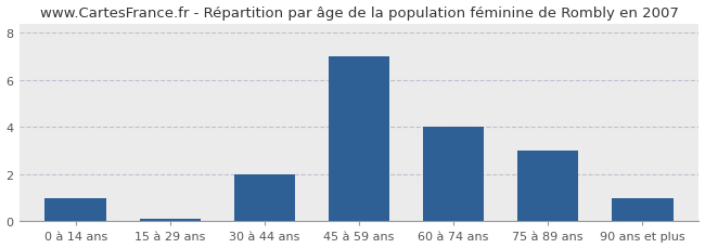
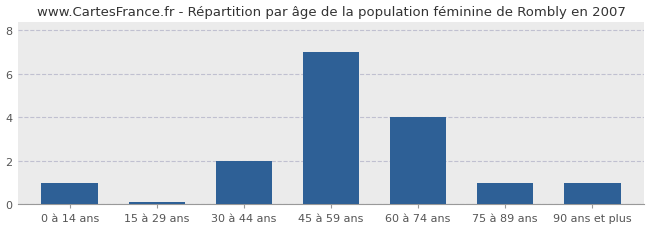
75 à 89 ans: 3.0 -> 1.0
